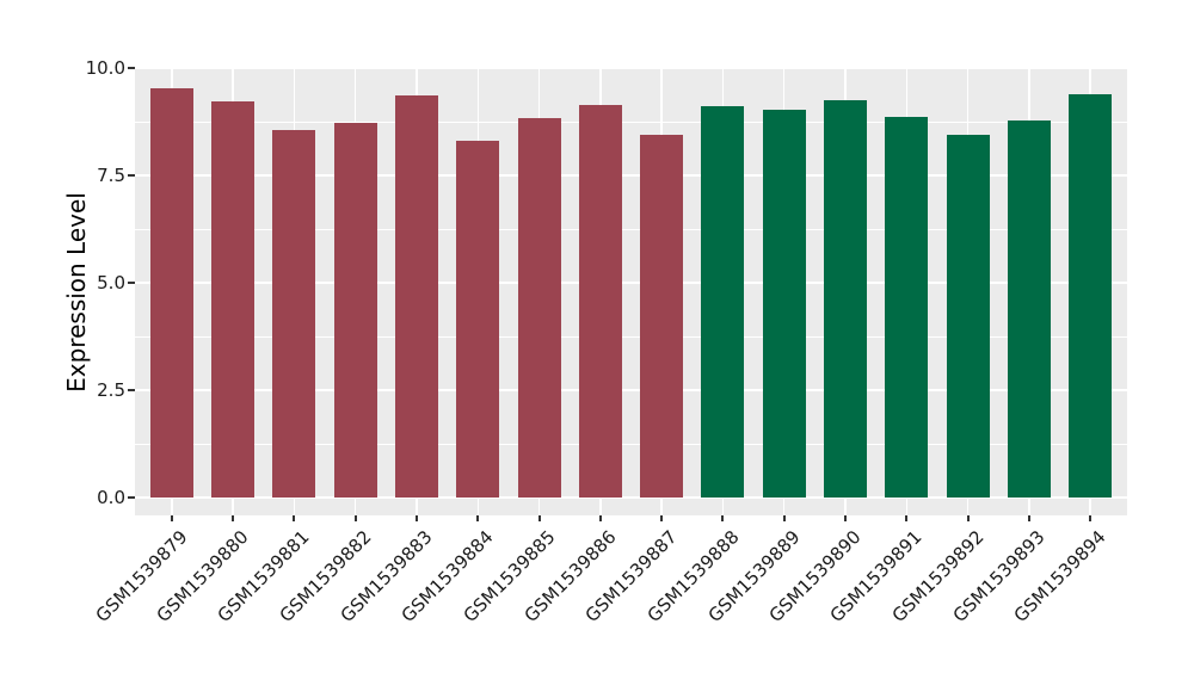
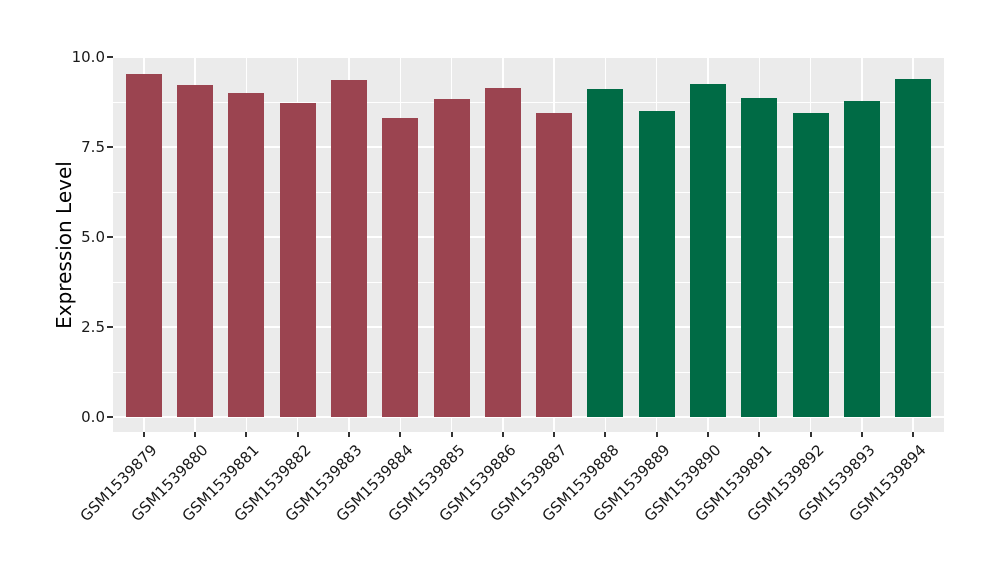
GSM1539881: 8.6 -> 9.0
GSM1539889: 9.0 -> 8.5
